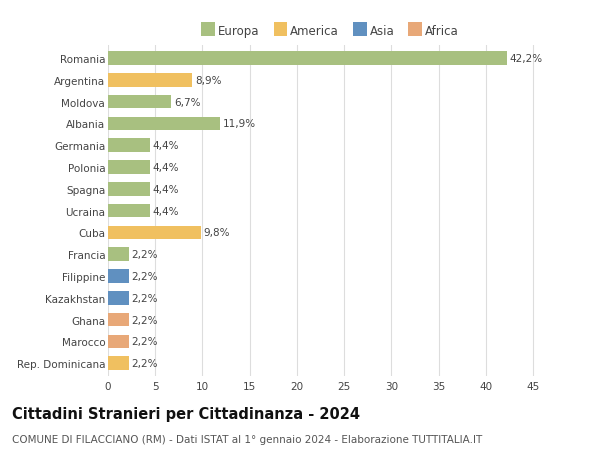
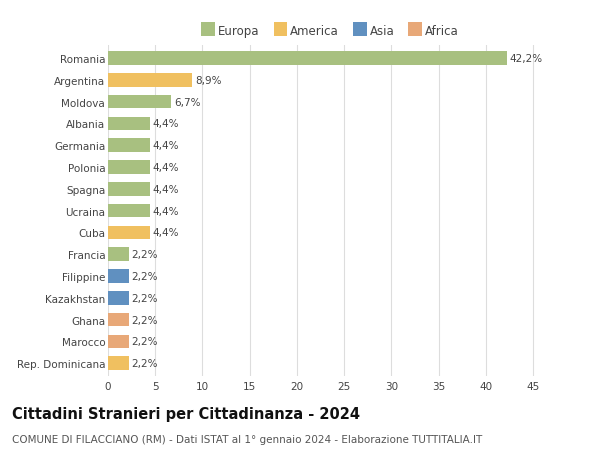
Albania: 11,9% -> 4,4%
Cuba: 9,8% -> 4,4%
